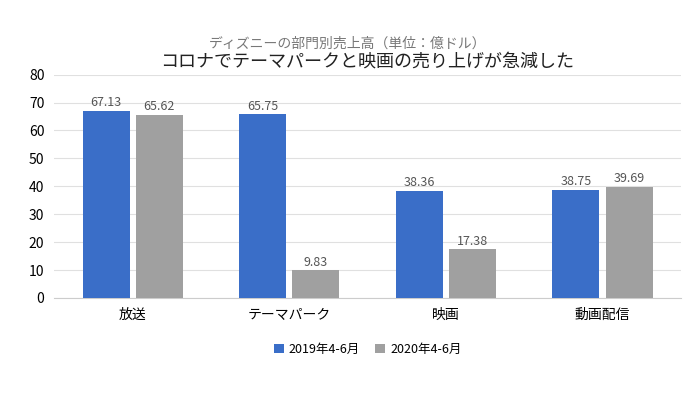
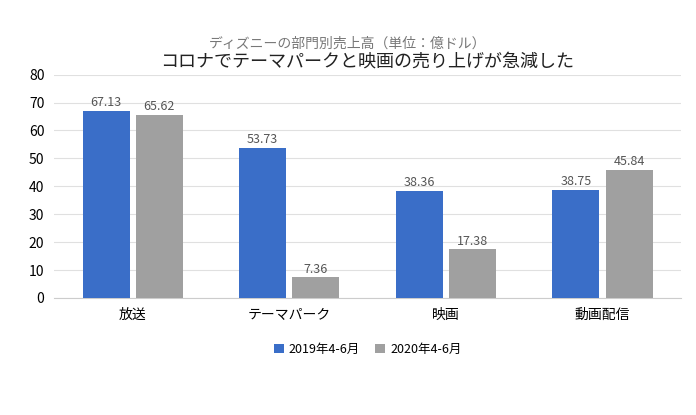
2019年4-6月/テーマパーク: 65.75 -> 53.73
2020年4-6月/テーマパーク: 9.83 -> 7.36
2020年4-6月/動画配信: 39.69 -> 45.84
